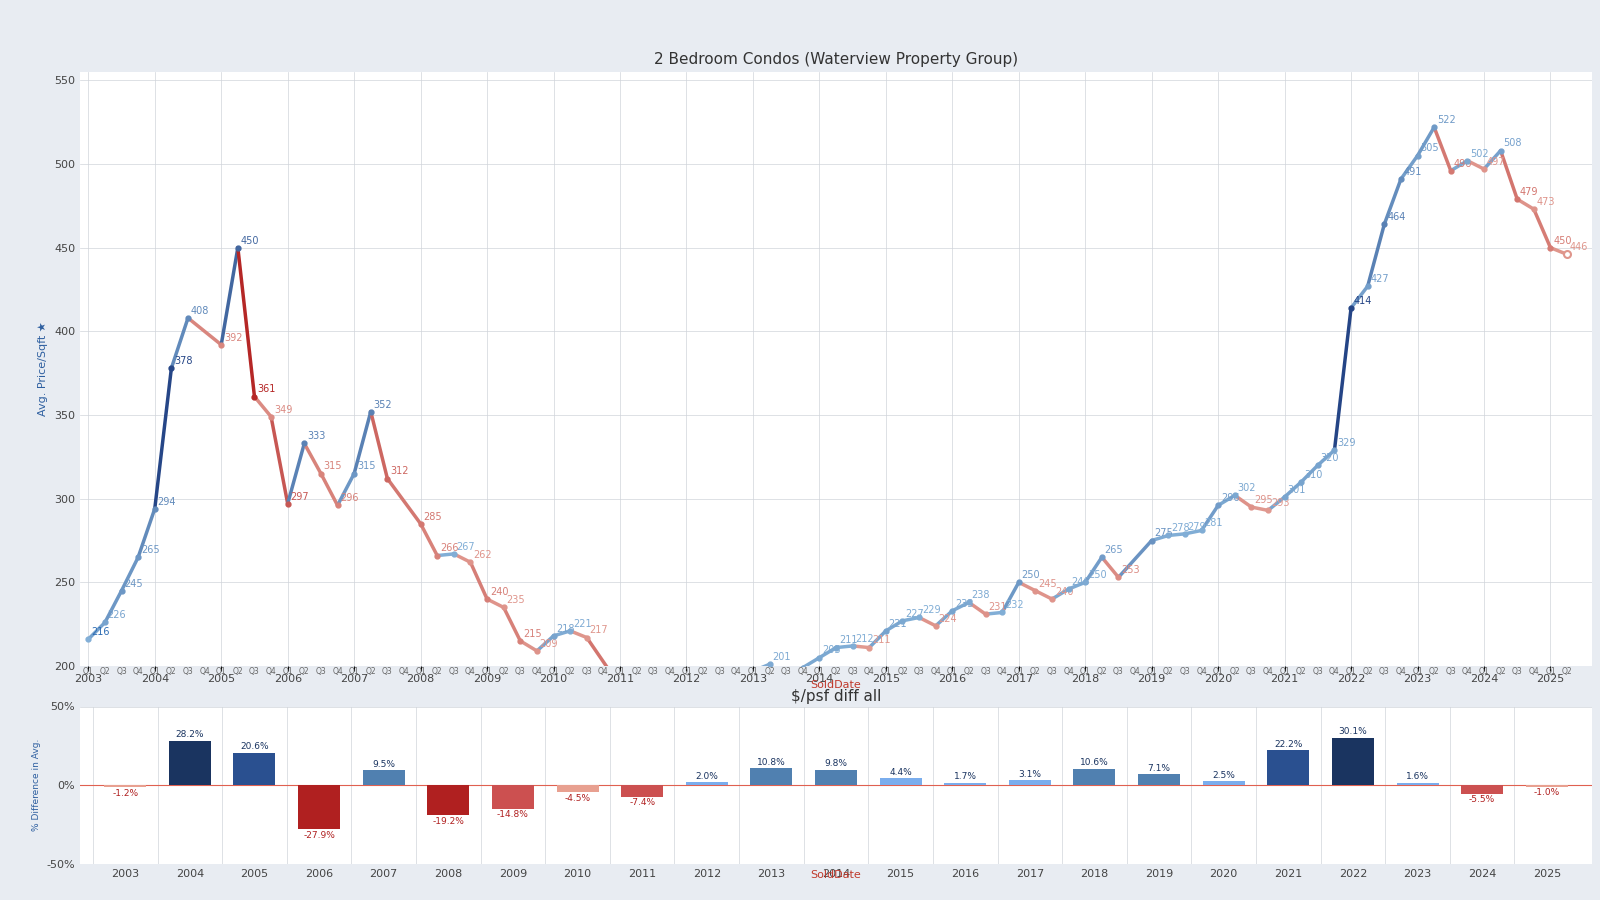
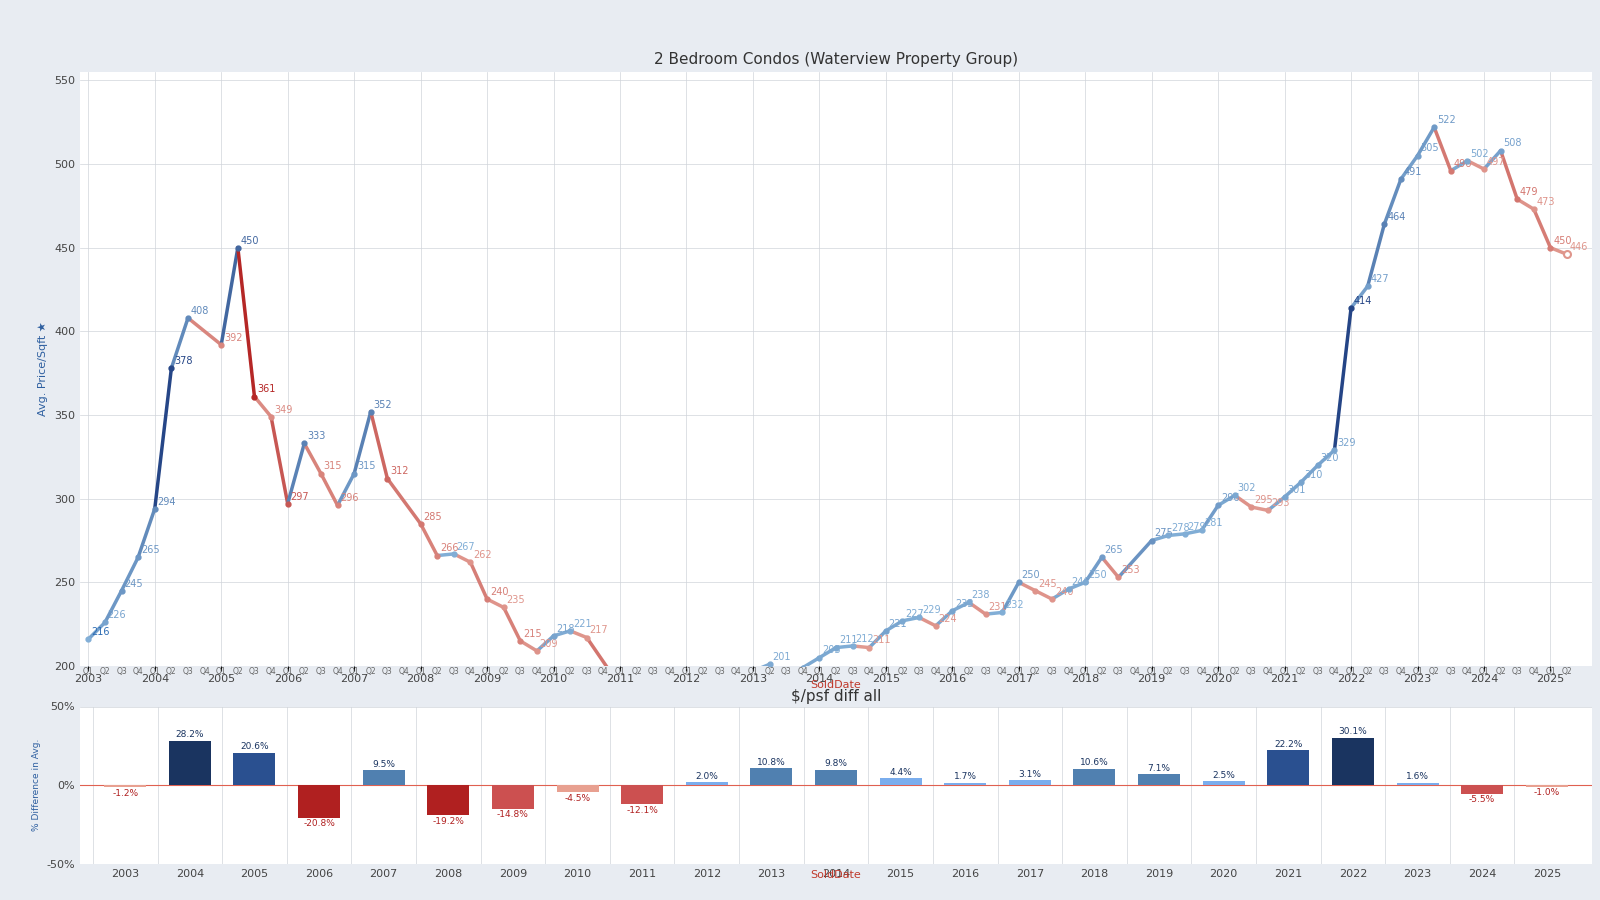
2006: -27.9% -> -20.8%
2011: -7.4% -> -12.1%
